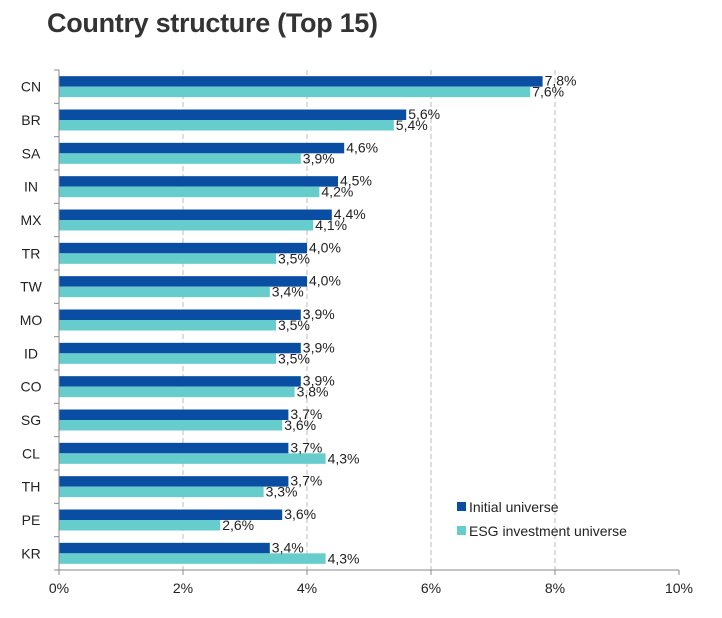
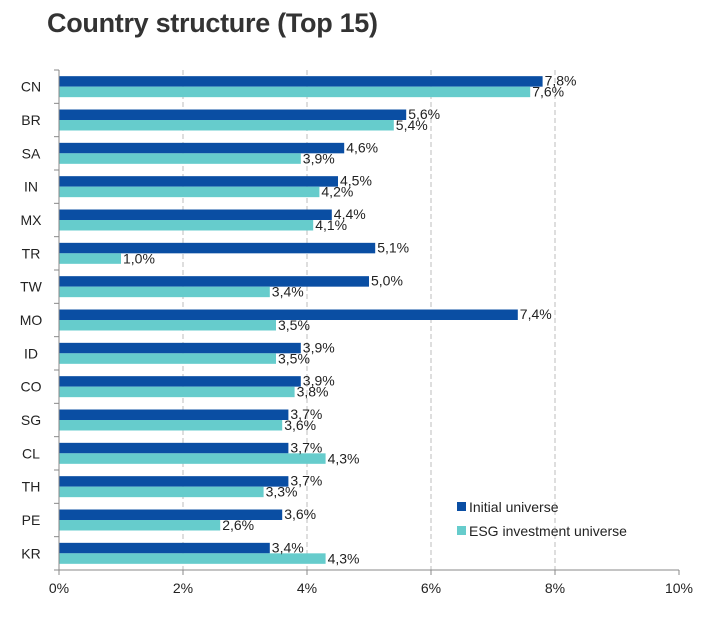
Initial universe/TR: 4,0% -> 5,1%
ESG investment universe/TR: 3,5% -> 1,0%
Initial universe/TW: 4,0% -> 5,0%
Initial universe/MO: 3,9% -> 7,4%
